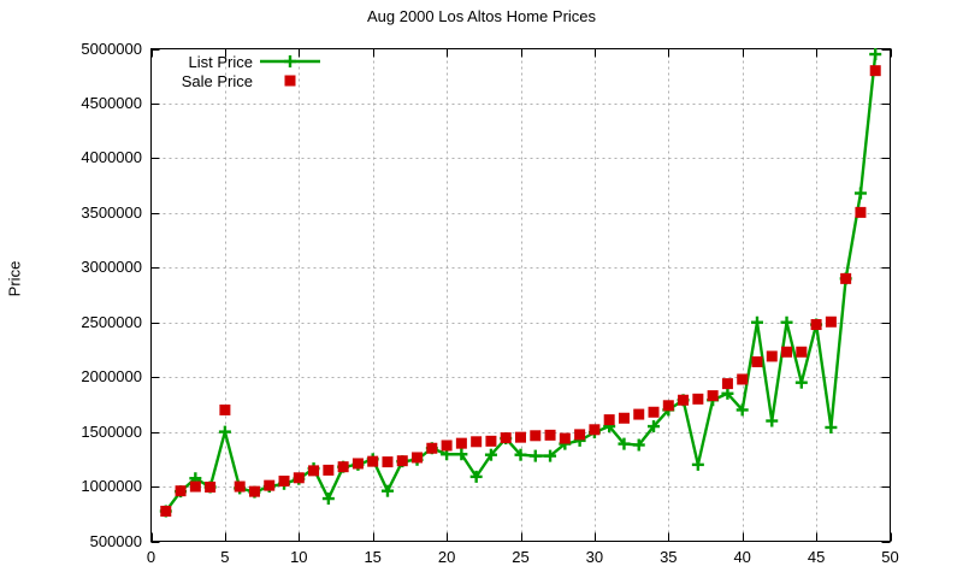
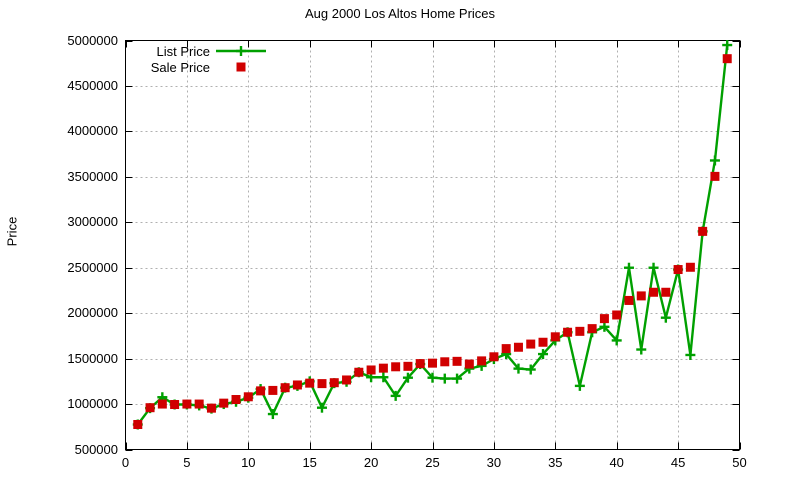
List Price/5: 1500000 -> 1000000
Sale Price/5: 1700000 -> 1000000
